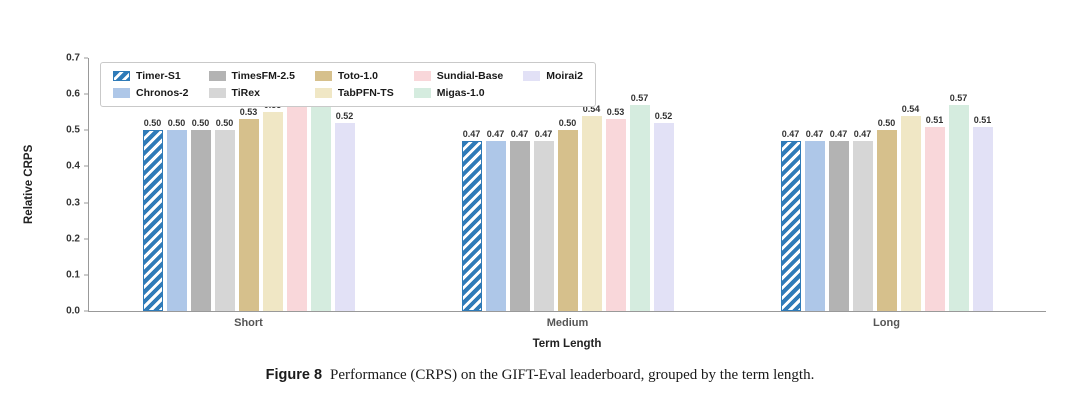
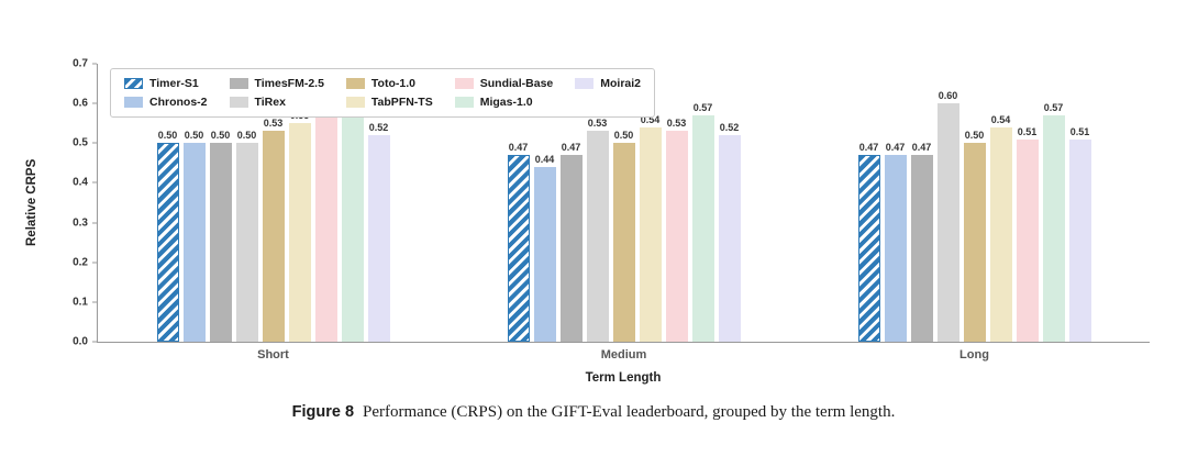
Chronos-2/Medium: 0.47 -> 0.44
TiRex/Medium: 0.47 -> 0.53
TiRex/Long: 0.47 -> 0.60
